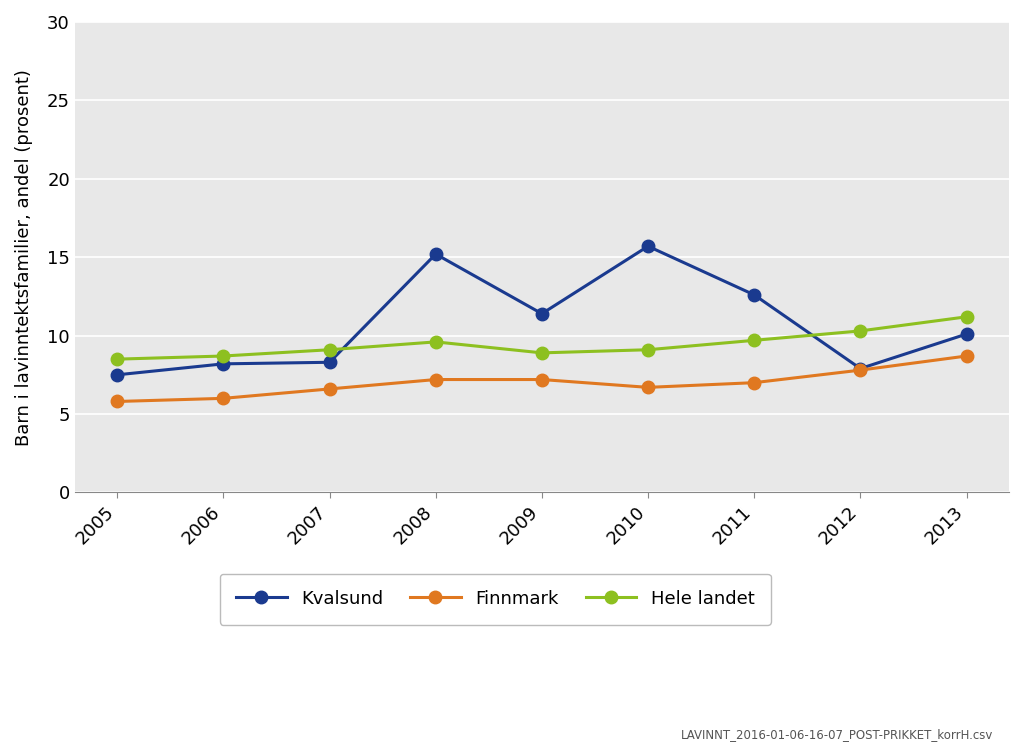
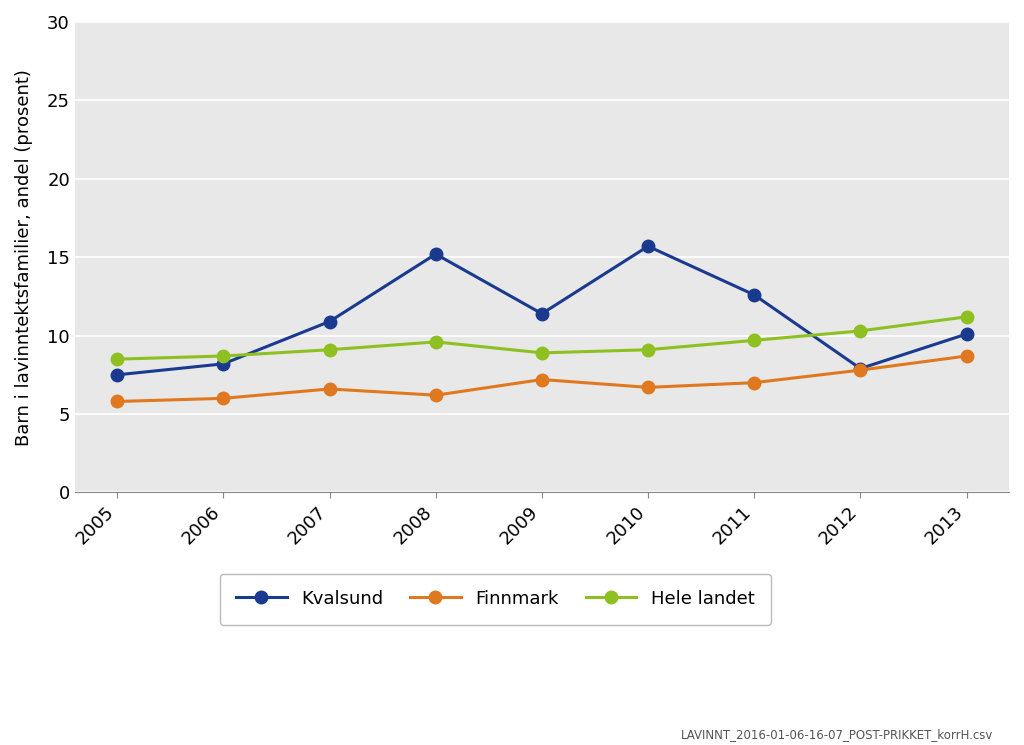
Kvalsund/2007: 8.3 -> 10.9
Finnmark/2008: 7.2 -> 6.2
